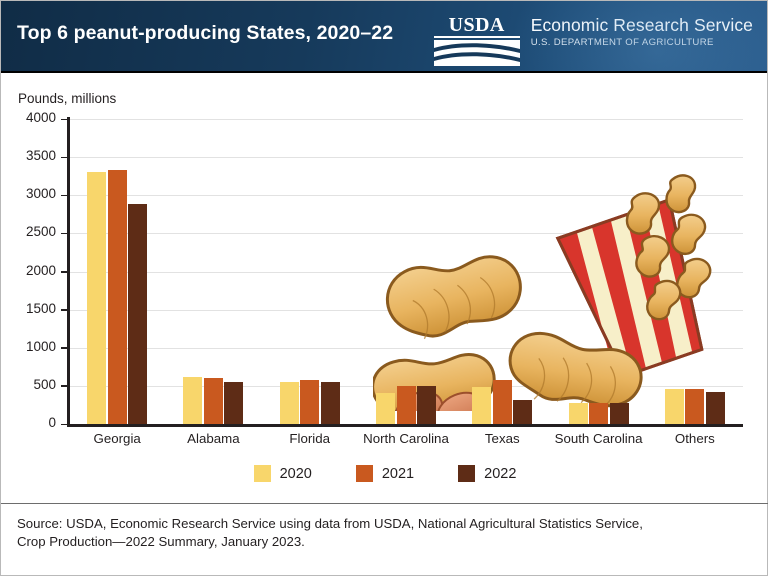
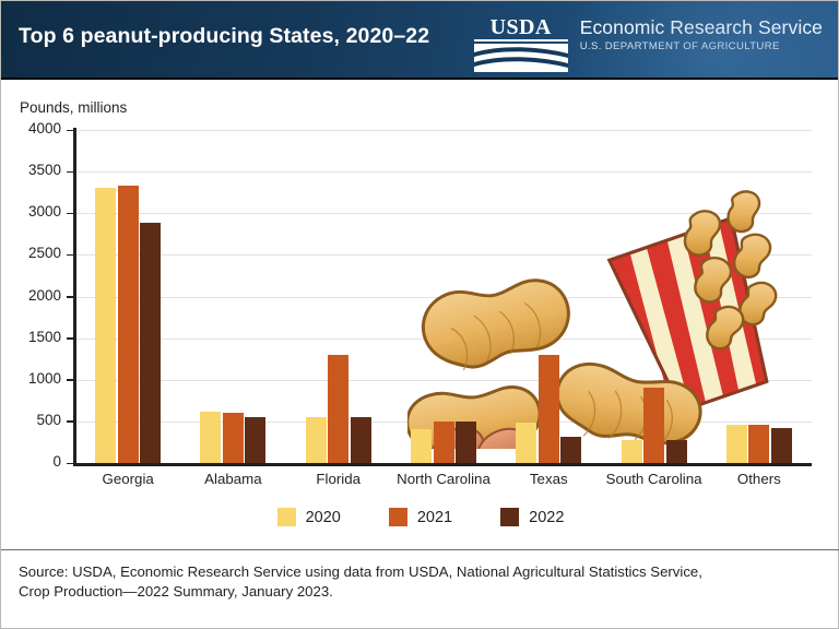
2021/Florida: 600 -> 1300
2021/Texas: 600 -> 1300
2021/South Carolina: 300 -> 900
